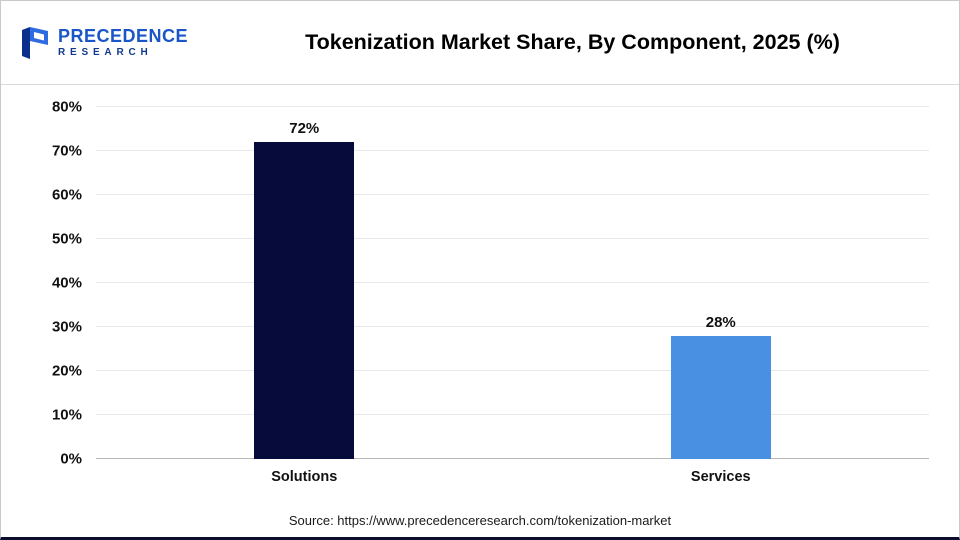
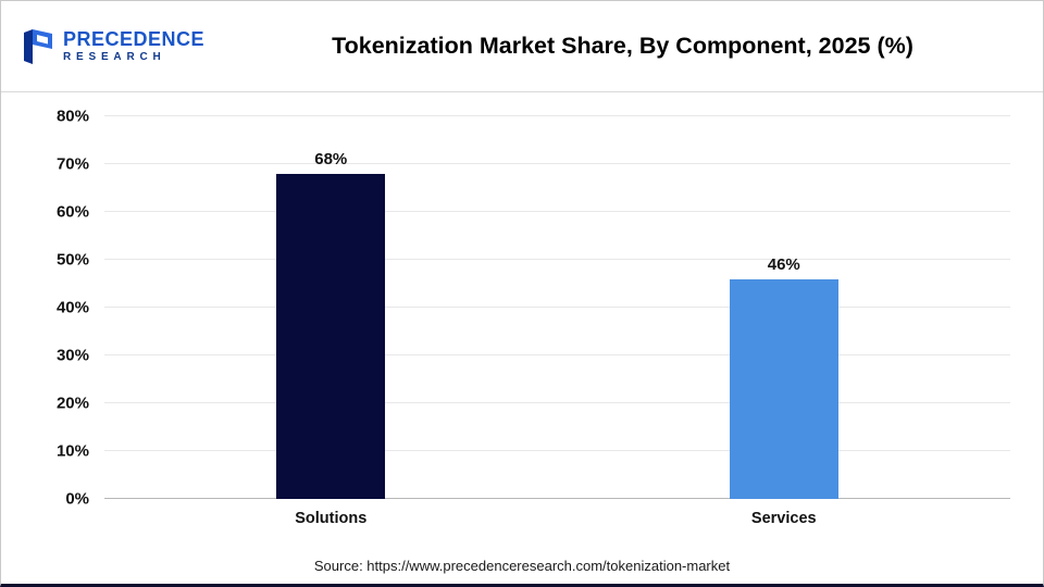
Solutions: 72% -> 68%
Services: 28% -> 46%
